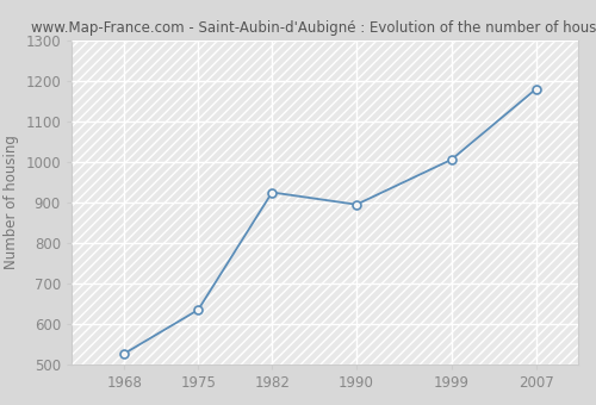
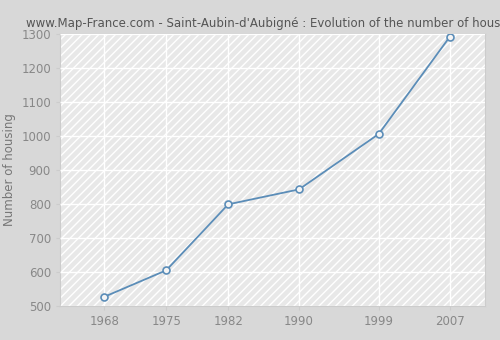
1975: 635 -> 605
1982: 925 -> 799
1990: 895 -> 843
2007: 1180 -> 1291
